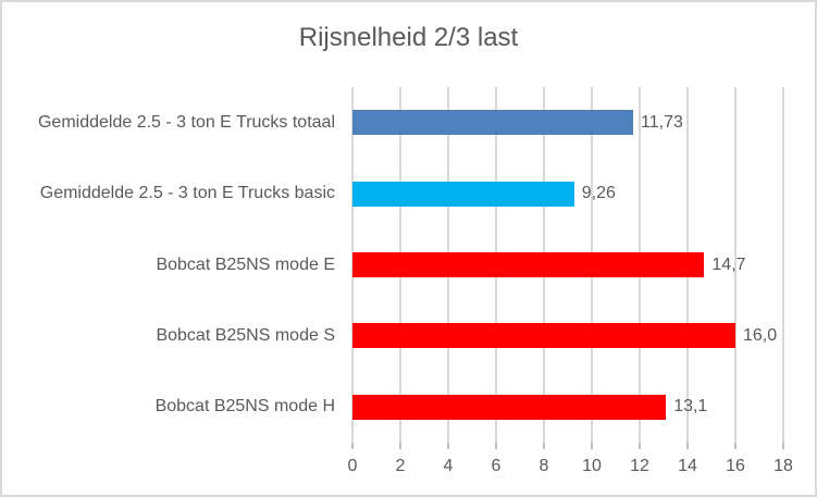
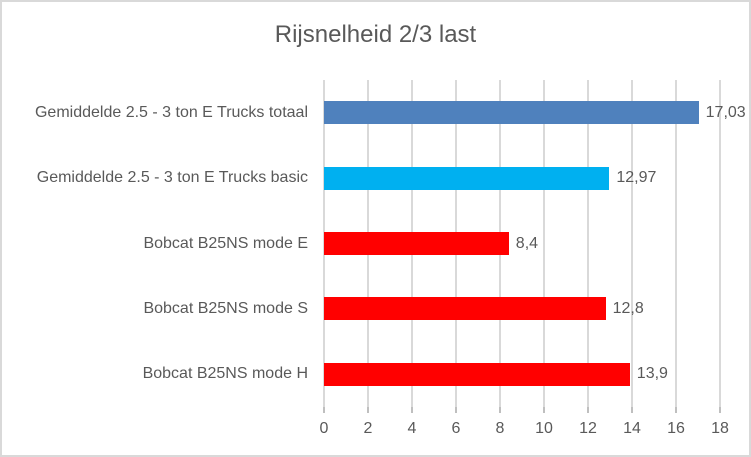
Gemiddelde 2.5 - 3 ton E Trucks totaal: 11,73 -> 17,03
Gemiddelde 2.5 - 3 ton E Trucks basic: 9,26 -> 12,97
Bobcat B25NS mode E: 14,7 -> 8,4
Bobcat B25NS mode S: 16,0 -> 12,8
Bobcat B25NS mode H: 13,1 -> 13,9
